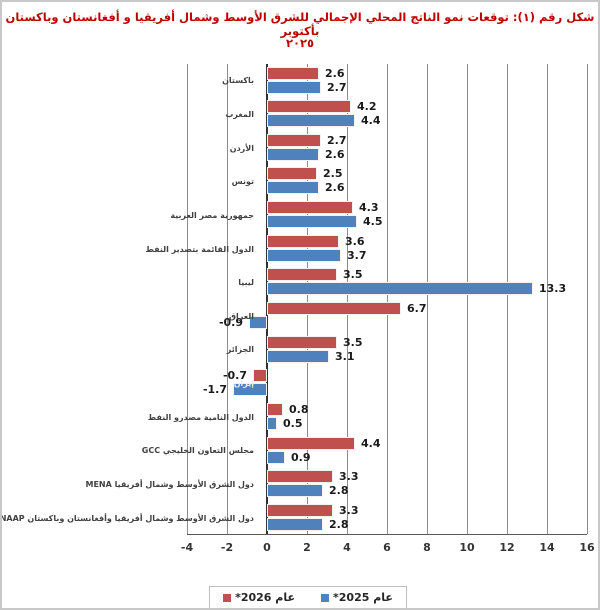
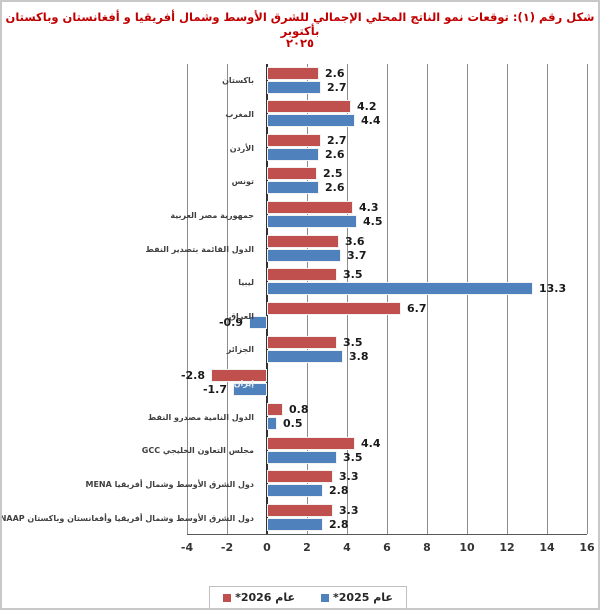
عام 2025*/الجزائر: 3.1 -> 3.8
عام 2026*/إيران: -0.7 -> -2.8
عام 2025*/مجلس التعاون الخليجي GCC: 0.9 -> 3.5
